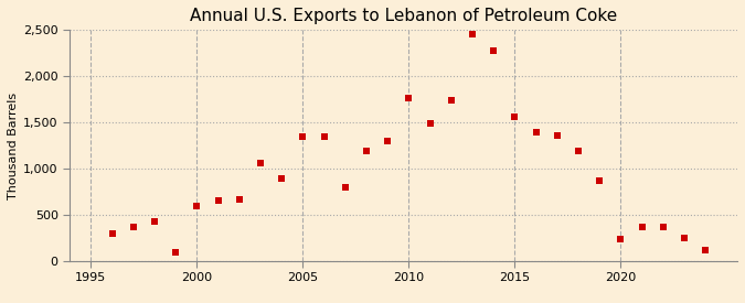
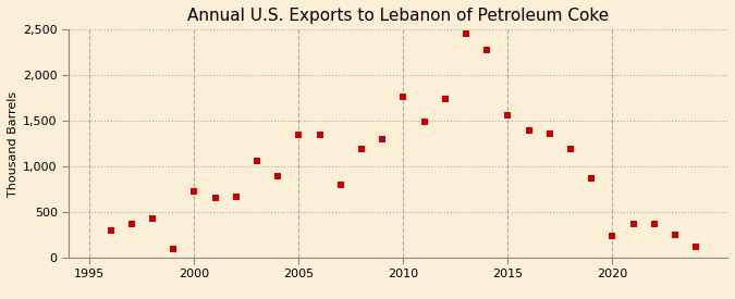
2000: 590 -> 720
